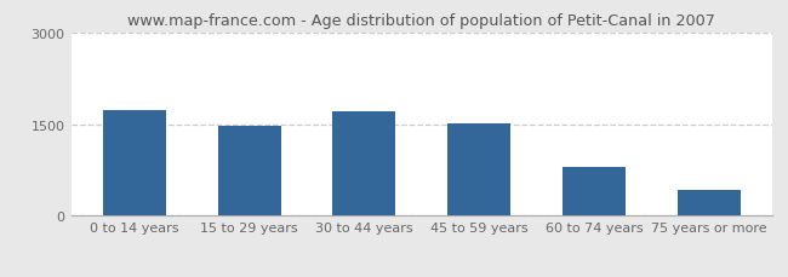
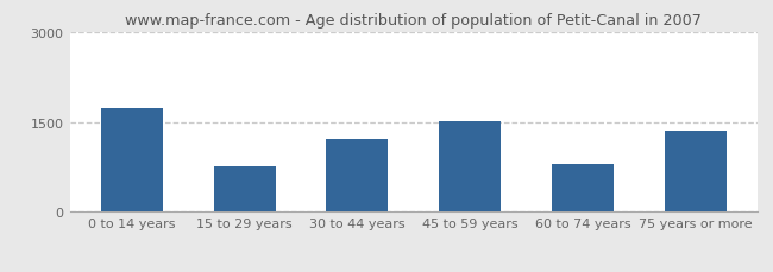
15 to 29 years: 1480 -> 760
30 to 44 years: 1700 -> 1220
75 years or more: 430 -> 1360
